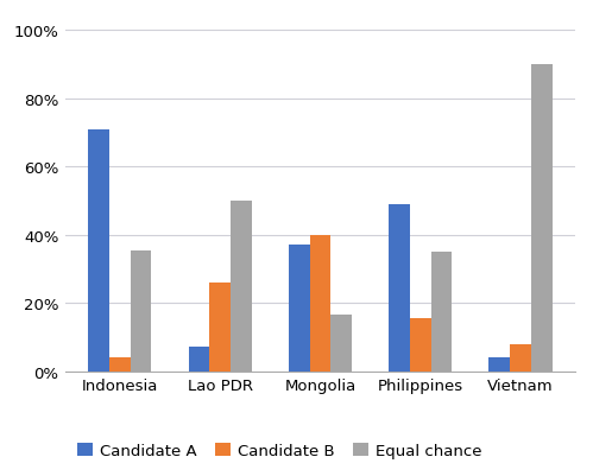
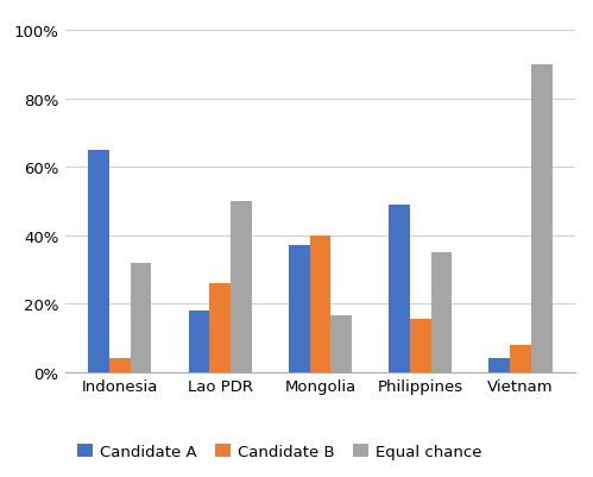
Candidate A/Indonesia: 71% -> 65%
Equal chance/Indonesia: 35.5% -> 32.0%
Candidate A/Lao PDR: 7% -> 18%
